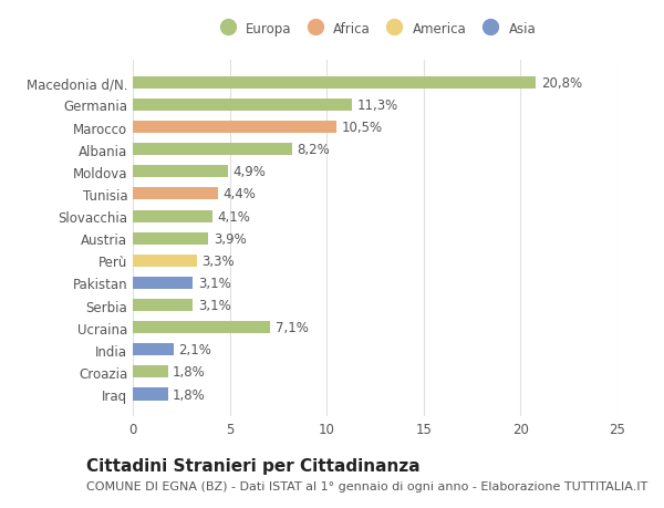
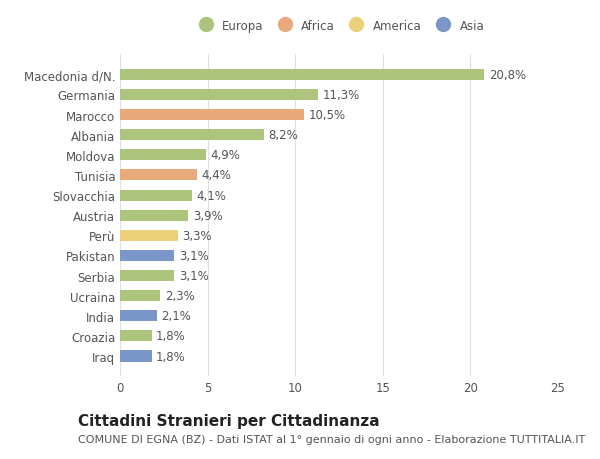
Ucraina: 7,1% -> 2,3%
